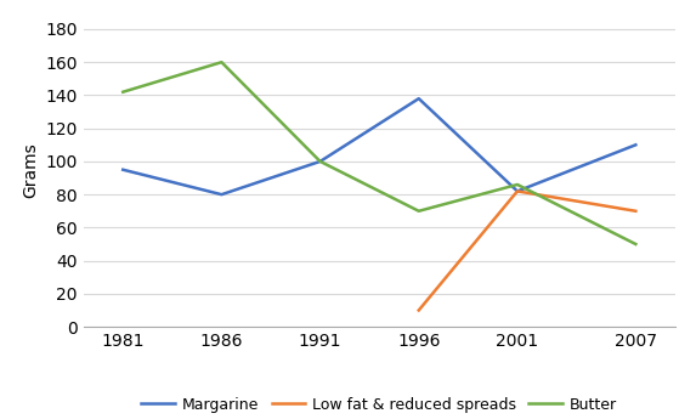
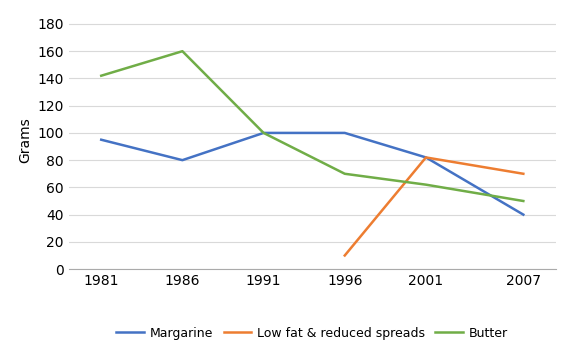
Margarine/1996: 138 -> 100
Butter/2001: 86 -> 62
Margarine/2007: 110 -> 40
